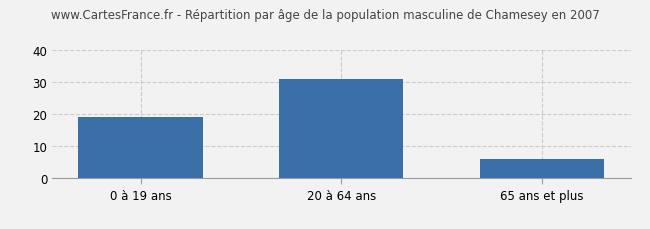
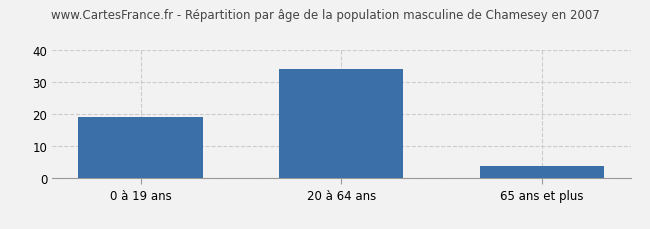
20 à 64 ans: 31 -> 34
65 ans et plus: 6 -> 4
